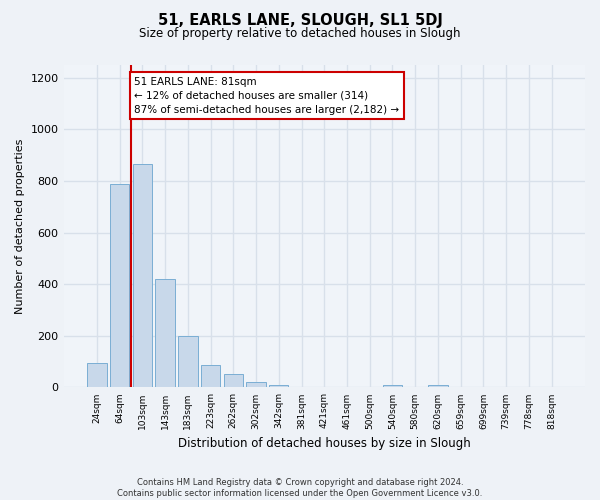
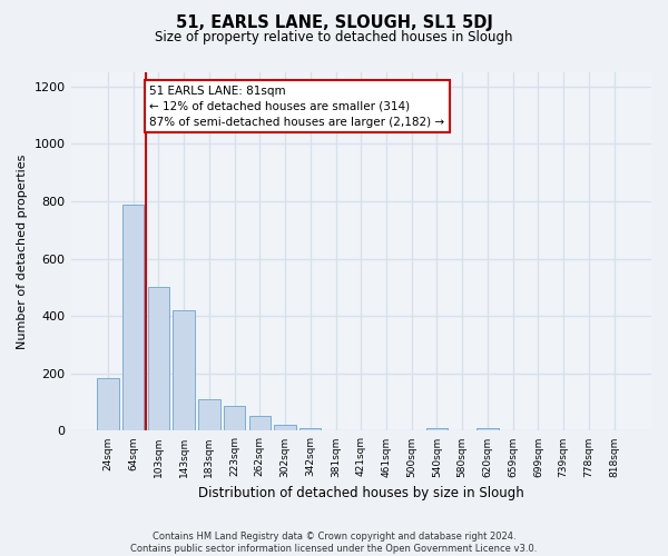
24sqm: 95 -> 185
103sqm: 865 -> 500
183sqm: 200 -> 110
